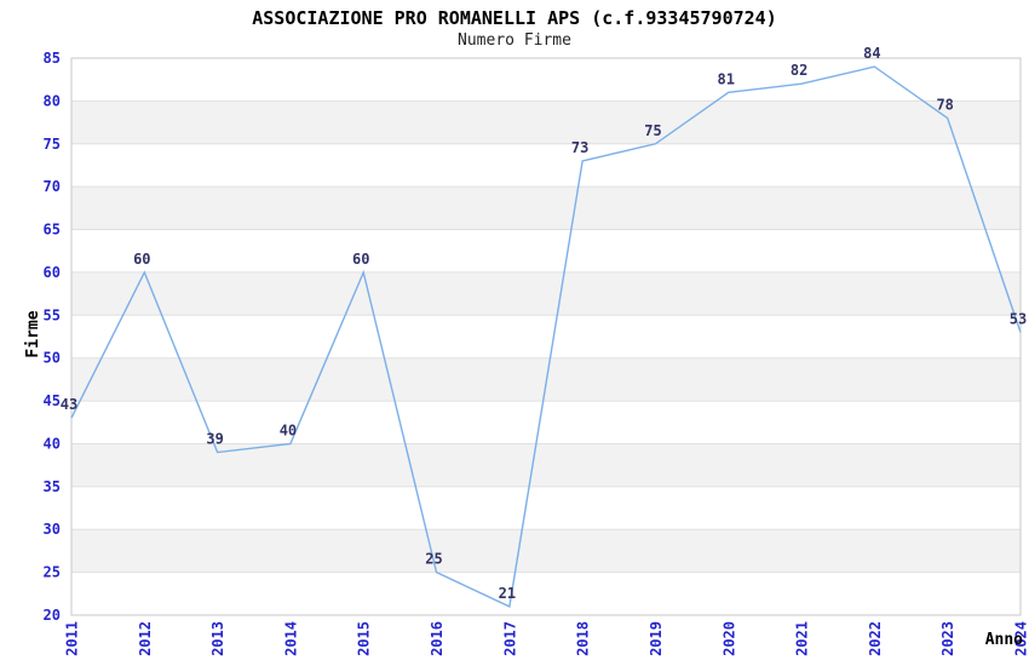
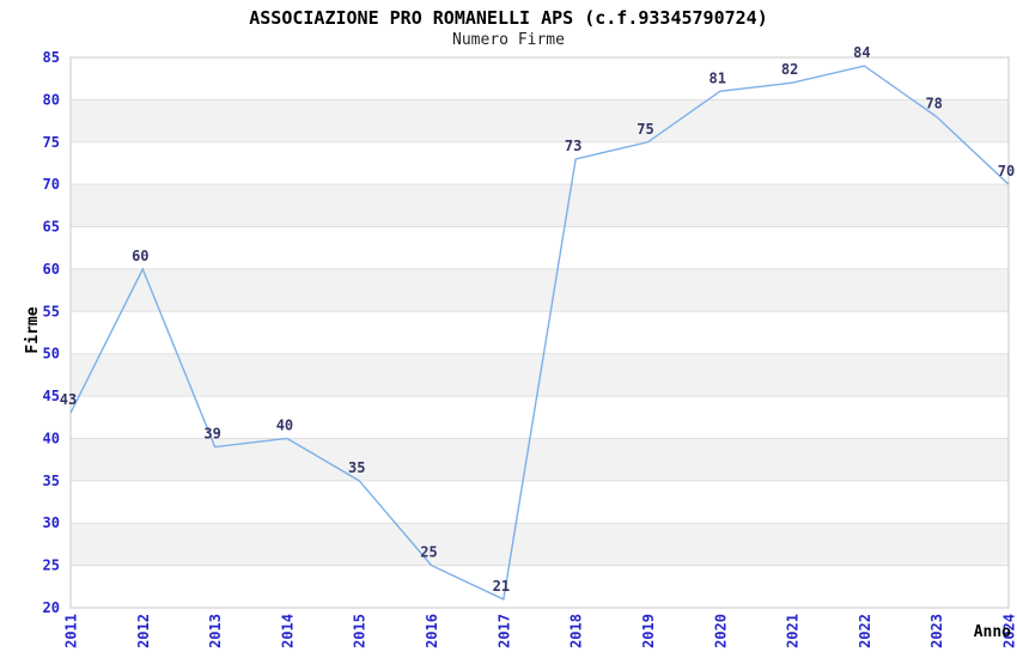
2015: 60 -> 35
2024: 53 -> 70
